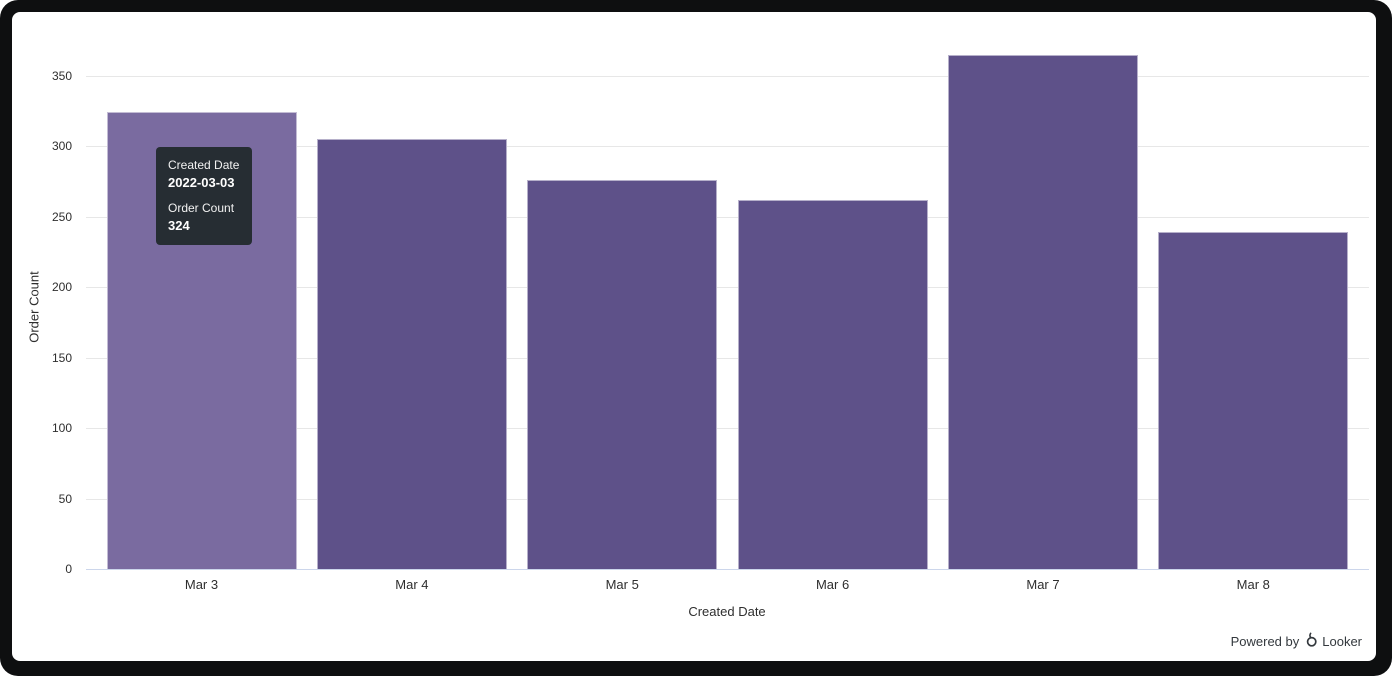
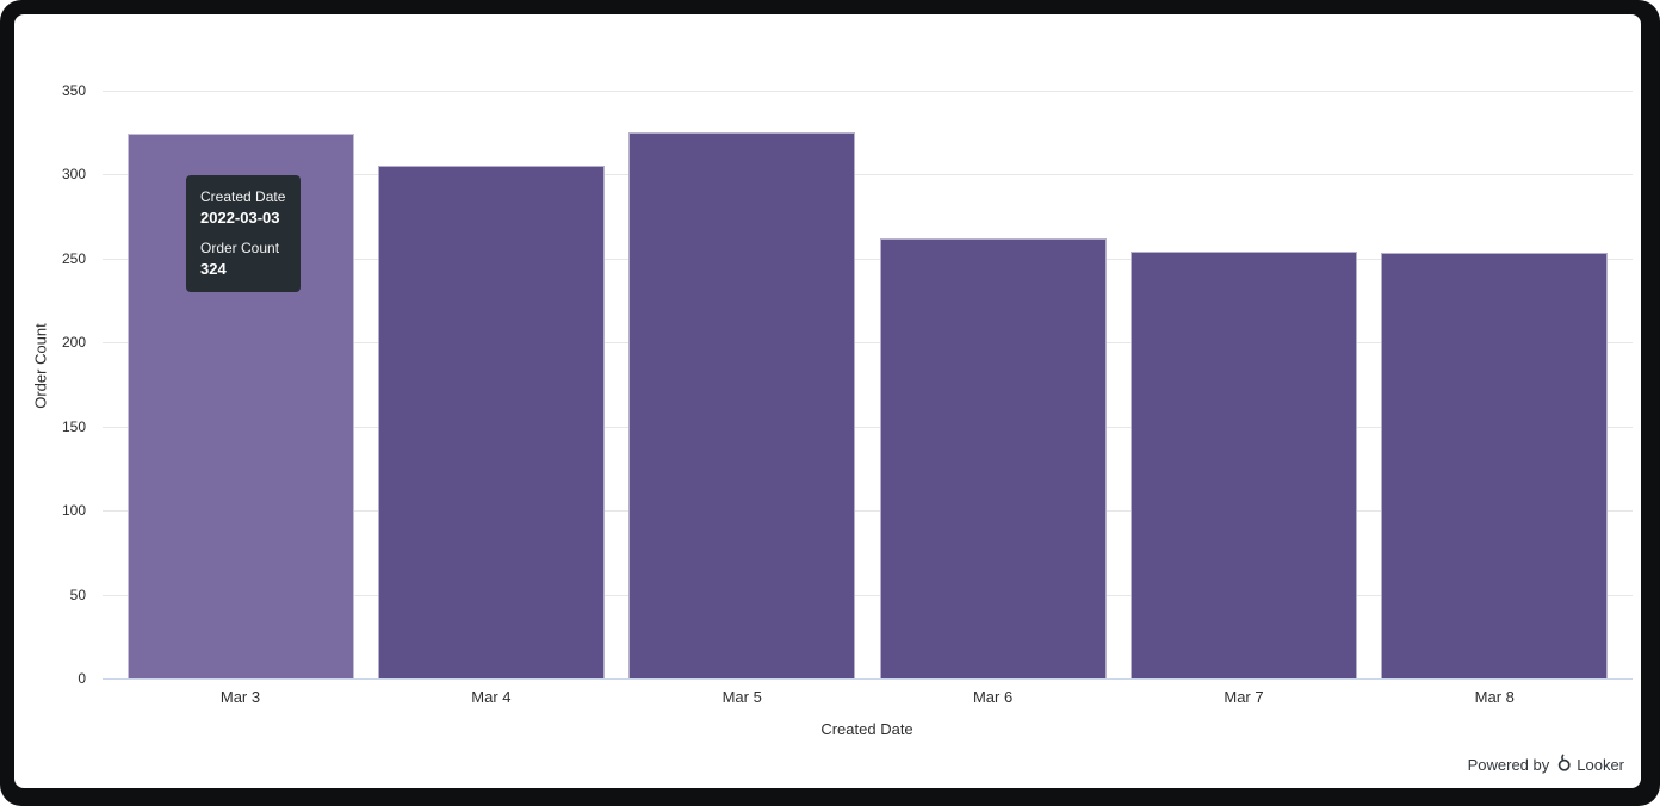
Mar 5: 276 -> 325
Mar 7: 365 -> 254
Mar 8: 239 -> 253
